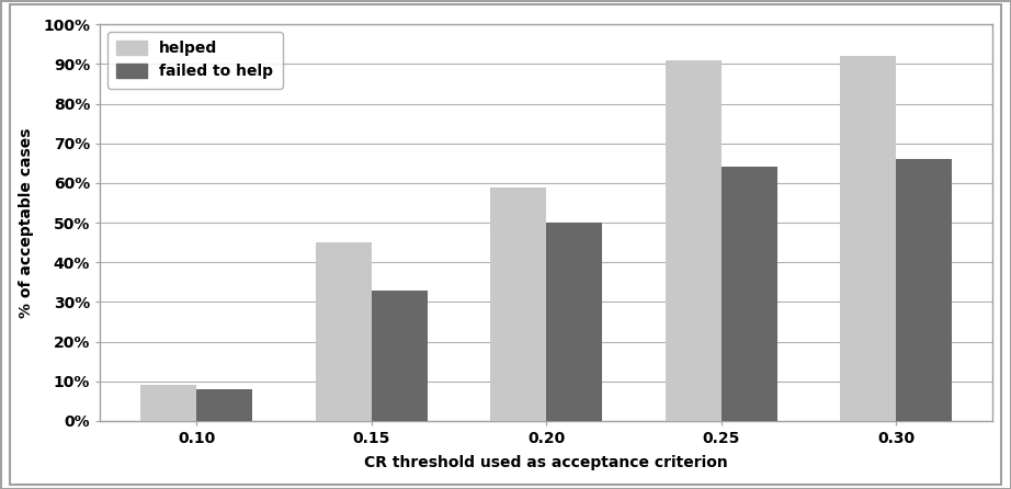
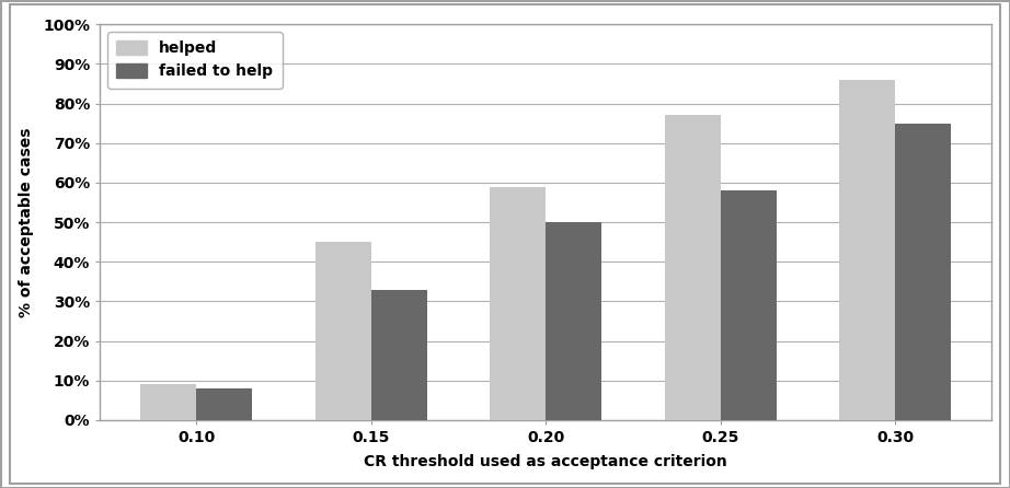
helped/0.25: 91% -> 77%
failed to help/0.25: 64% -> 58%
helped/0.30: 92% -> 86%
failed to help/0.30: 66% -> 75%
